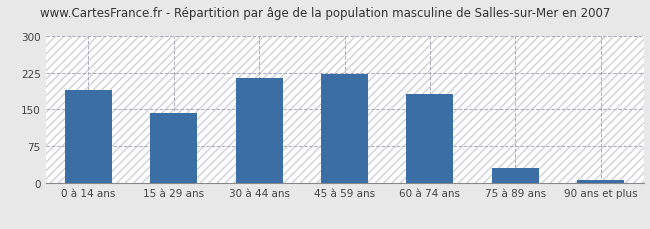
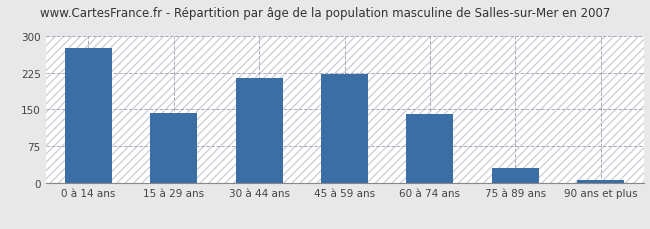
0 à 14 ans: 190 -> 275
60 à 74 ans: 182 -> 140
